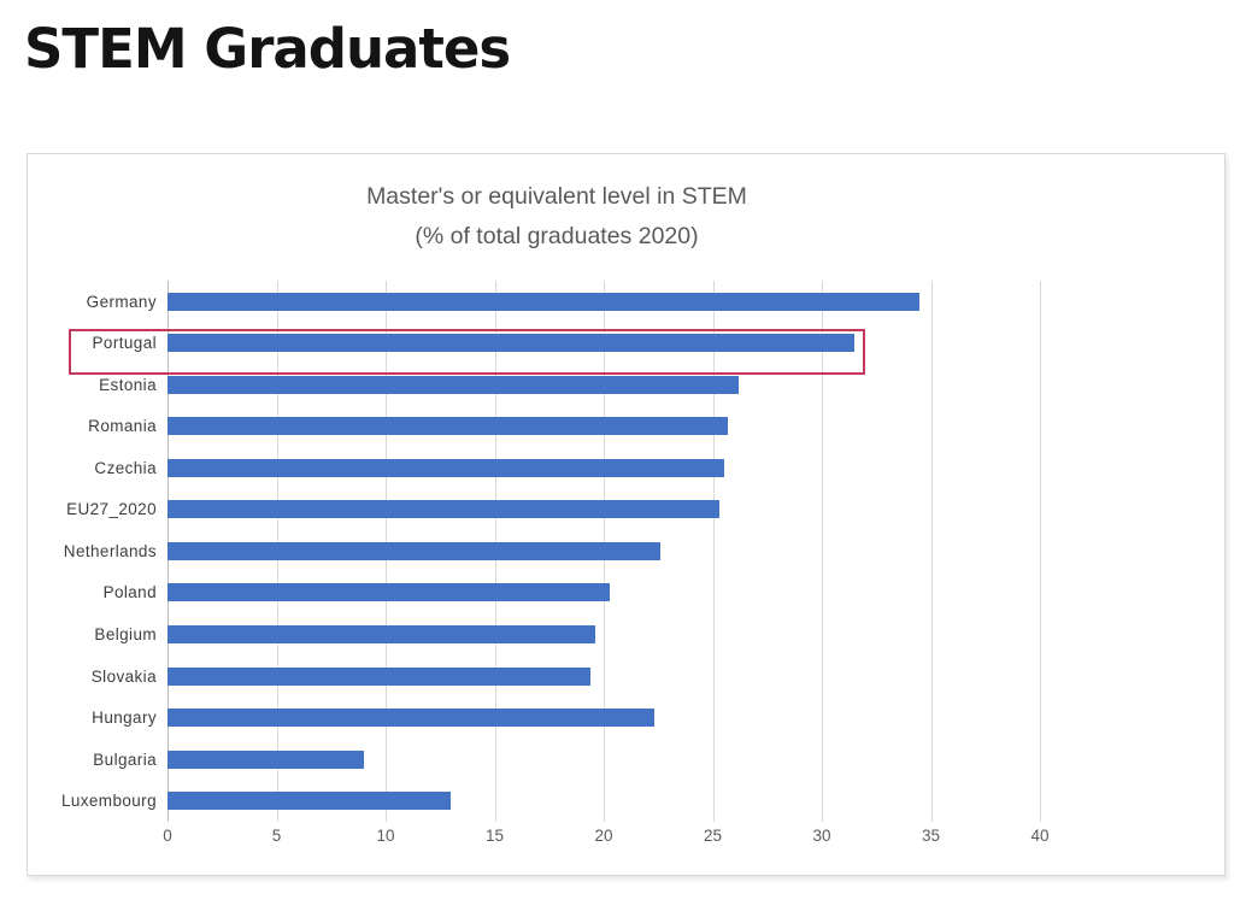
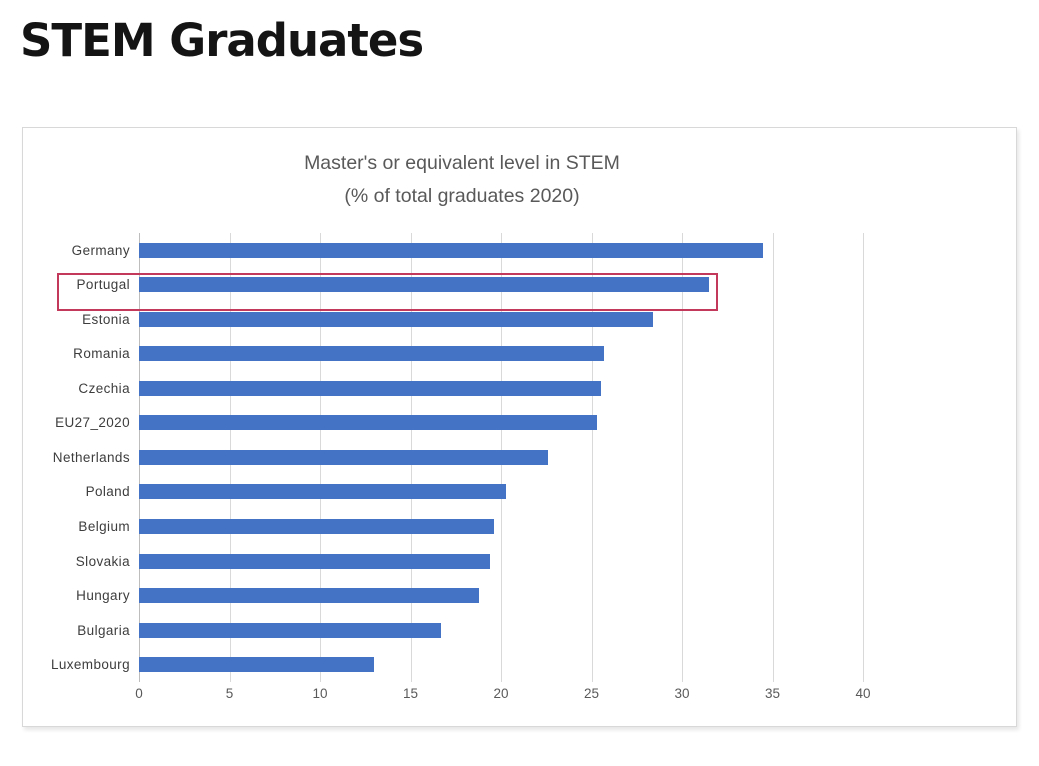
Estonia: 26.2 -> 28.4
Hungary: 22.3 -> 18.8
Bulgaria: 9.0 -> 16.7
